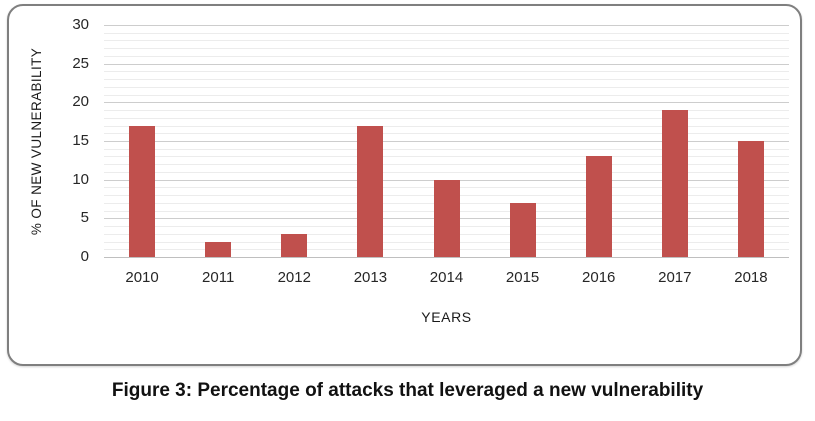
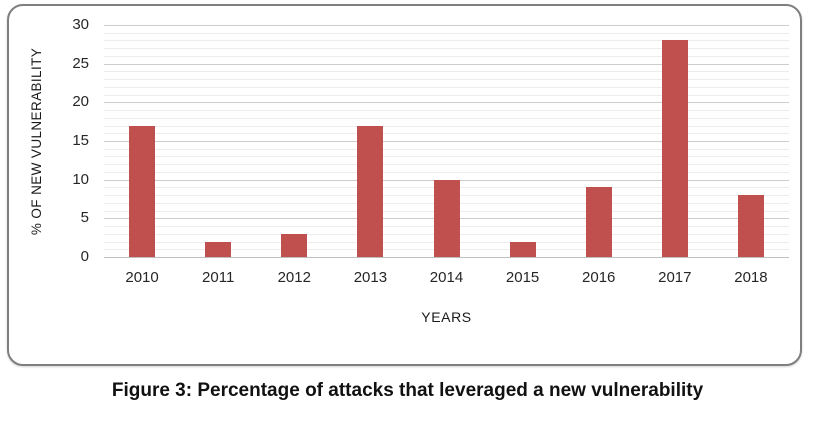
2015: 7 -> 2
2016: 13 -> 9
2017: 19 -> 28
2018: 15 -> 8
